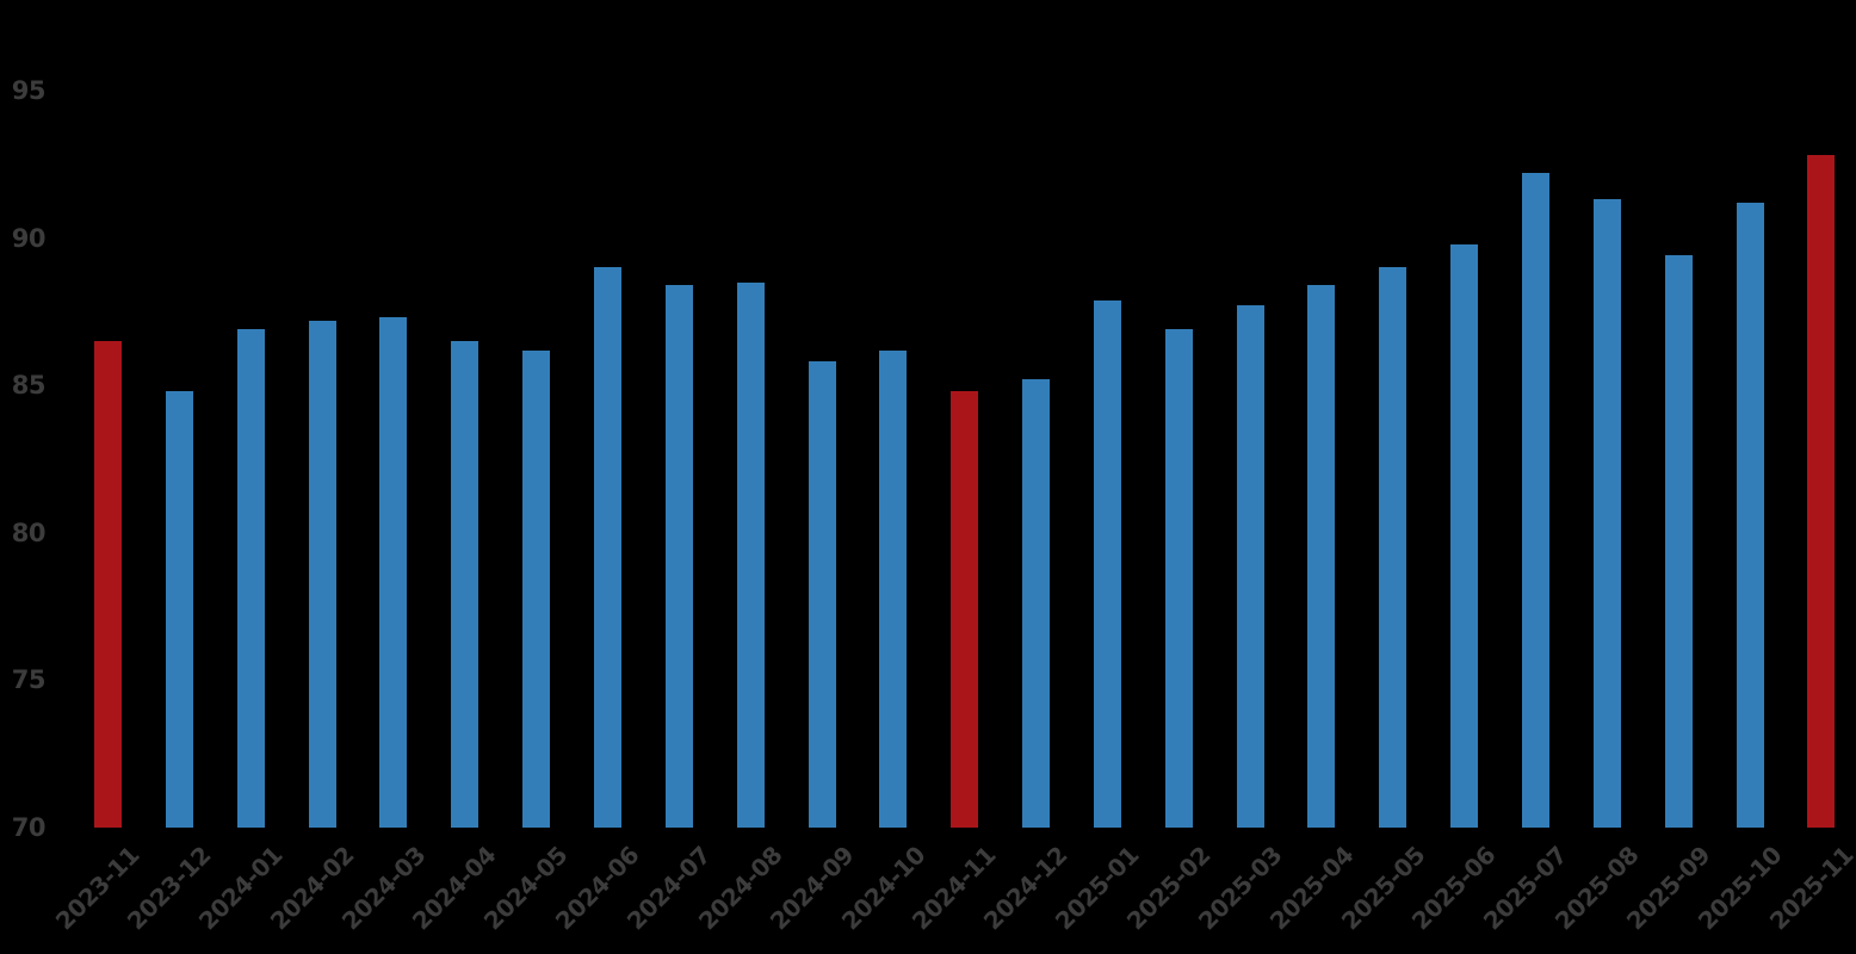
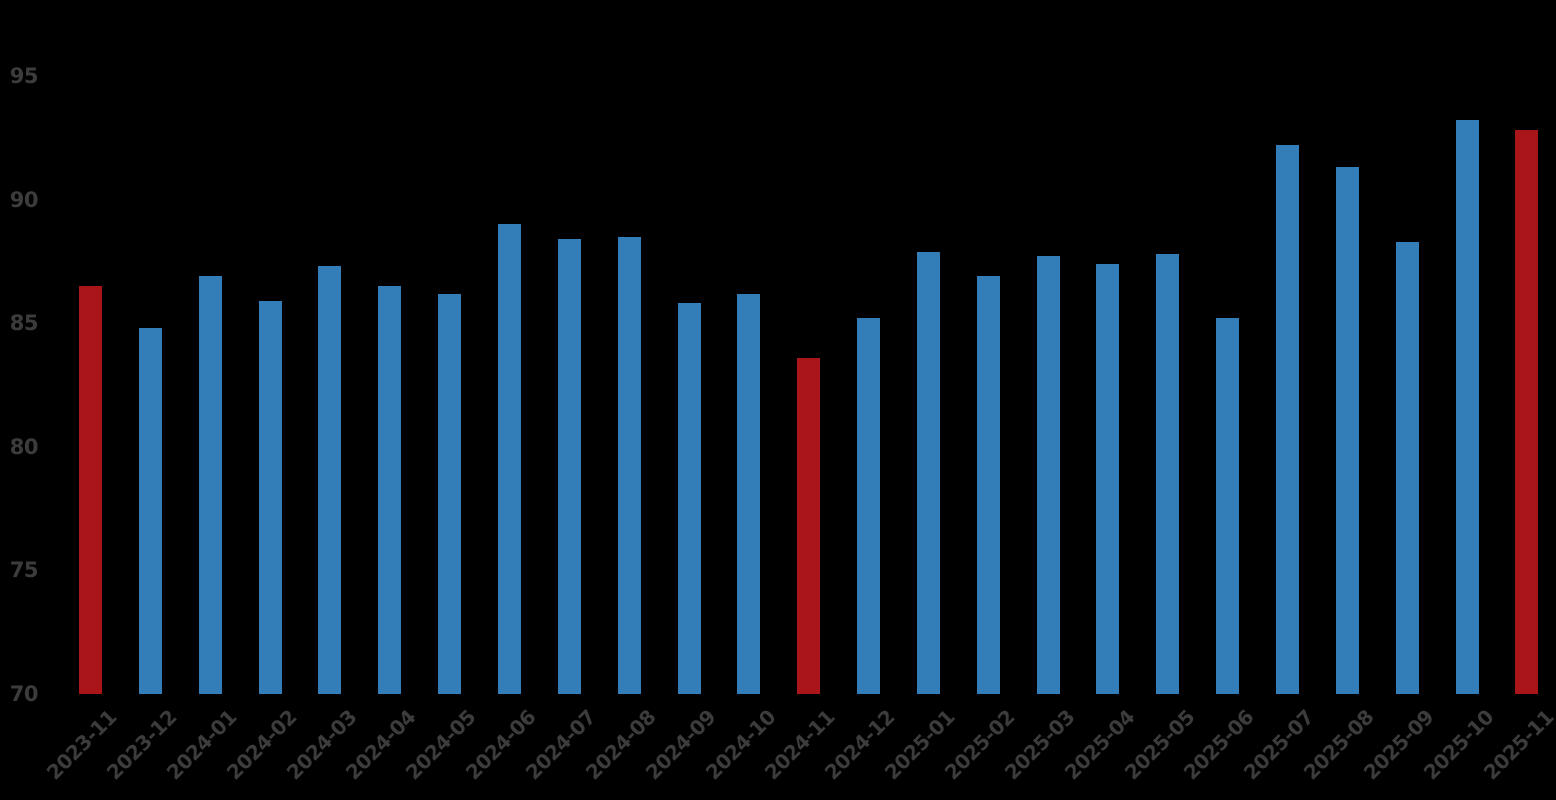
2024-02: 87.2 -> 85.9
2024-11: 84.8 -> 83.6
2025-04: 88.4 -> 87.4
2025-05: 89.0 -> 87.8
2025-06: 89.8 -> 85.2
2025-09: 89.4 -> 88.3
2025-10: 91.2 -> 93.2
